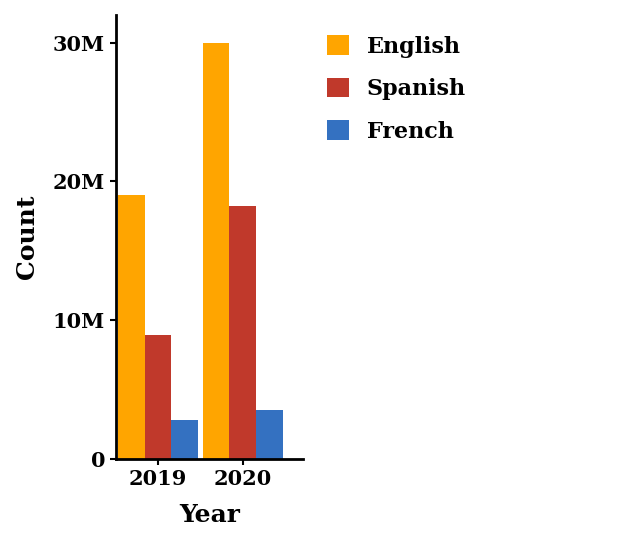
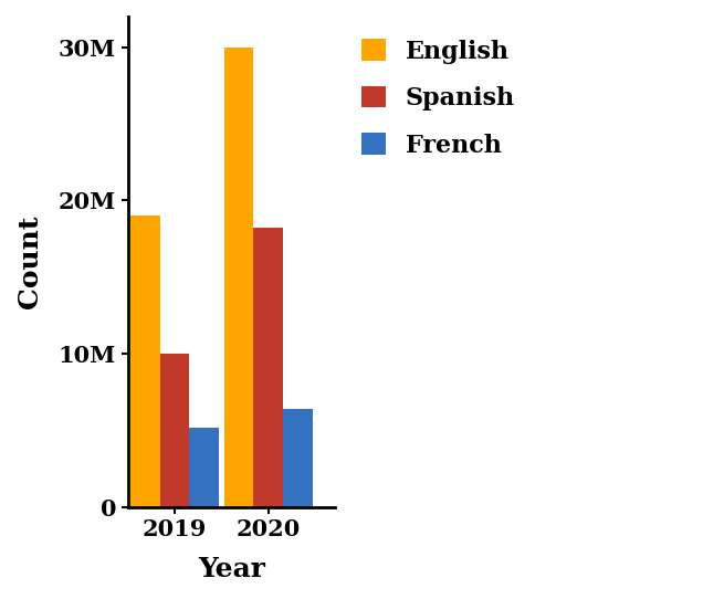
Spanish/2019: 8.9M -> 10.0M
French/2019: 2.8M -> 5.2M
French/2020: 3.5M -> 6.4M
